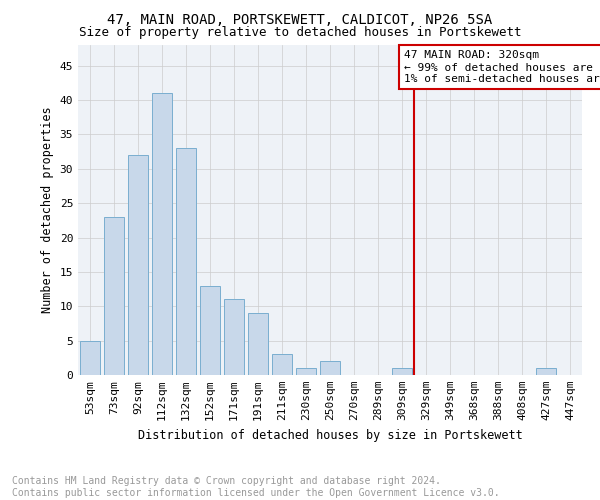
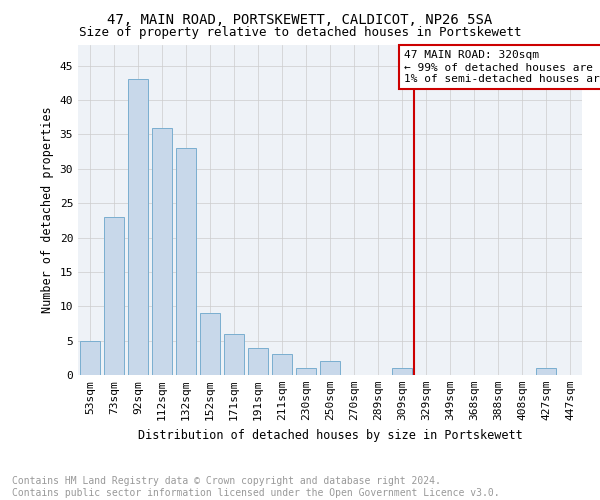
92sqm: 32 -> 43
112sqm: 41 -> 36
152sqm: 13 -> 9
171sqm: 11 -> 6
191sqm: 9 -> 4
